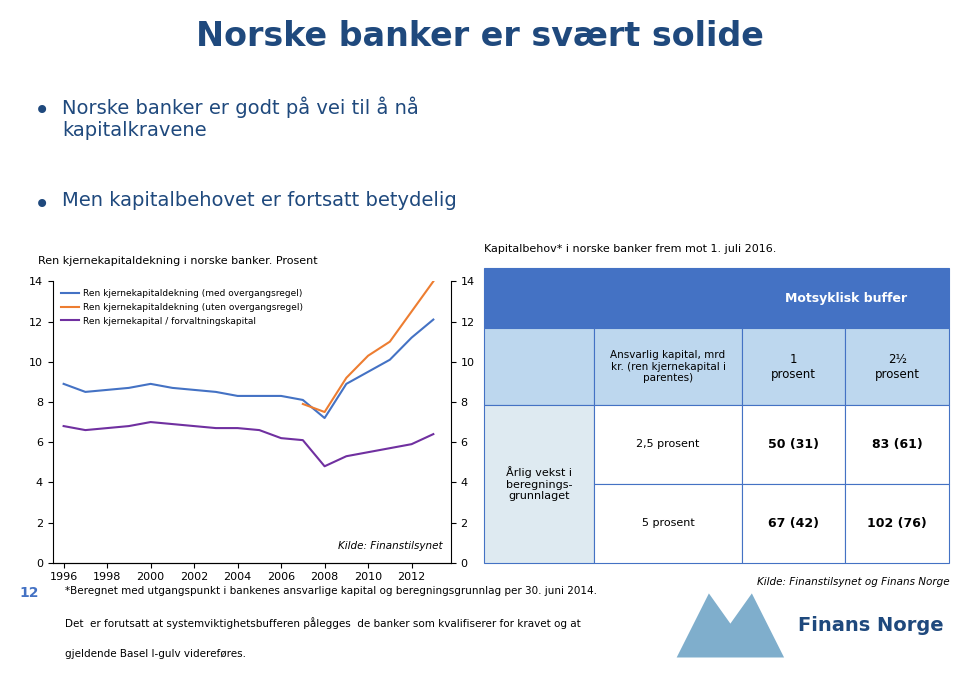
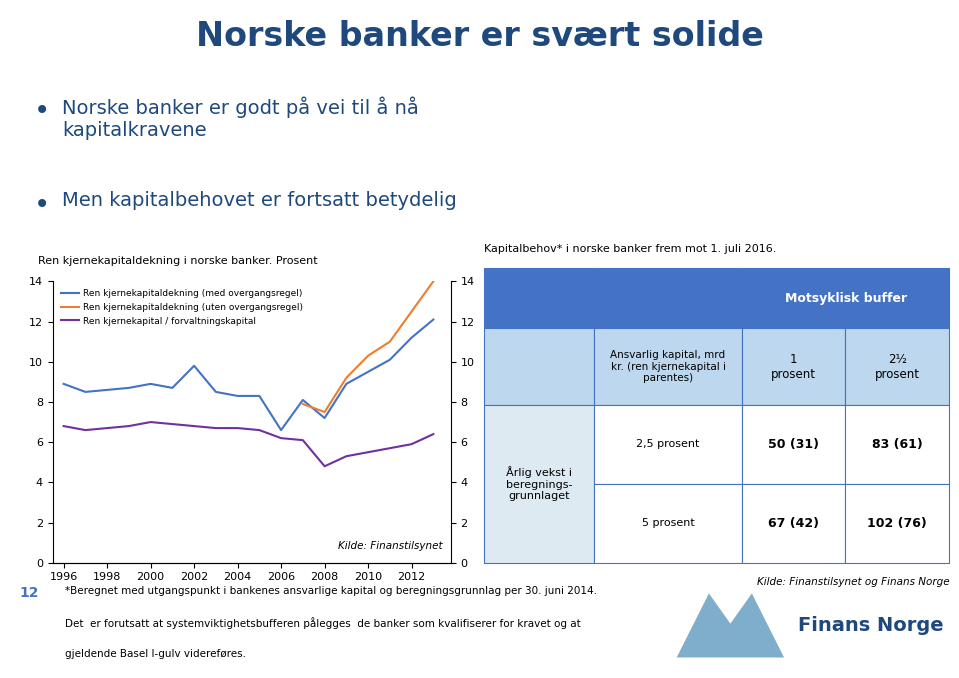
Ren kjernekapitaldekning (med overgangsregel)/2002: 8.6 -> 9.8
Ren kjernekapitaldekning (med overgangsregel)/2006: 8.3 -> 6.6
